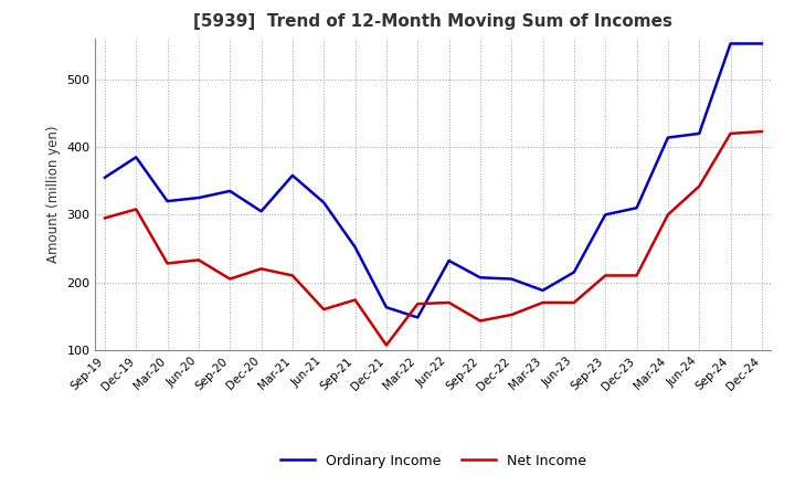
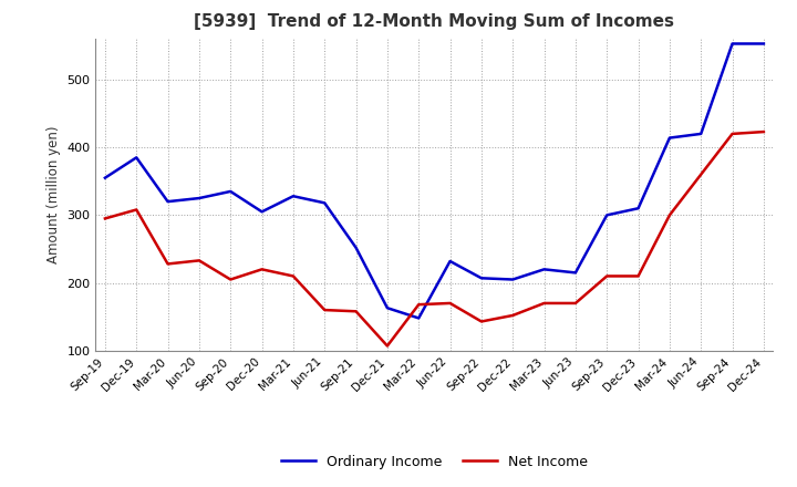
Ordinary Income/Mar-21: 358 -> 328
Net Income/Sep-21: 174 -> 158
Ordinary Income/Mar-23: 188 -> 220
Net Income/Jun-24: 342 -> 360
